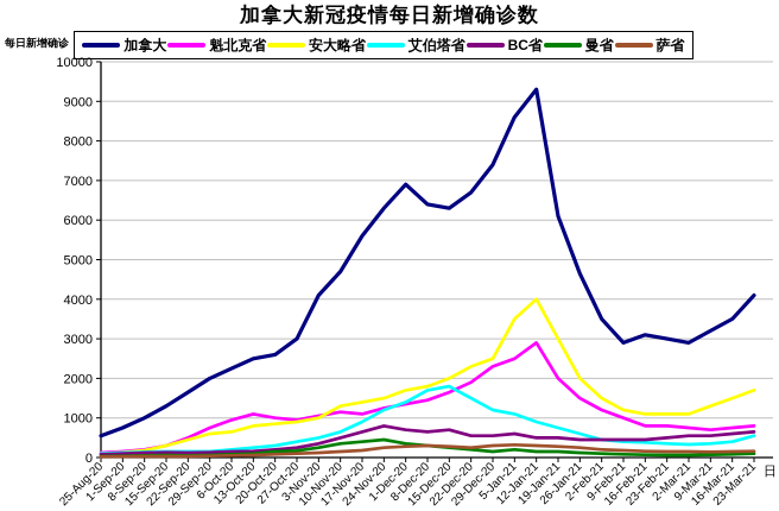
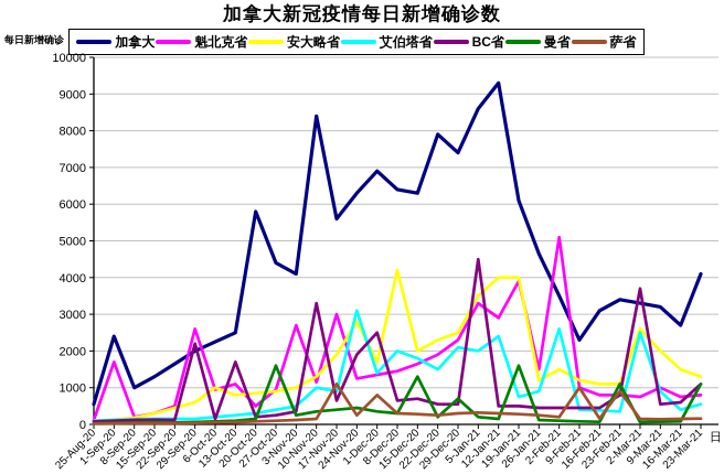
加拿大/1-Sep-20: 800 -> 2400
魁北克省/1-Sep-20: 200 -> 1700
魁北克省/29-Sep-20: 800 -> 2600
BC省/29-Sep-20: 100 -> 2200
安大略省/6-Oct-20: 600 -> 1000
BC省/13-Oct-20: 200 -> 1700
加拿大/20-Oct-20: 2600 -> 5800
魁北克省/20-Oct-20: 1000 -> 500
加拿大/27-Oct-20: 3000 -> 4400
曼省/27-Oct-20: 200 -> 1600
魁北克省/3-Nov-20: 1000 -> 2700
加拿大/10-Nov-20: 4700 -> 8400
艾伯塔省/10-Nov-20: 600 -> 1000
BC省/10-Nov-20: 500 -> 3300
魁北克省/17-Nov-20: 1100 -> 3000
安大略省/17-Nov-20: 1400 -> 1900
萨省/17-Nov-20: 200 -> 1100
安大略省/24-Nov-20: 1500 -> 2800
艾伯塔省/24-Nov-20: 1200 -> 3100
BC省/24-Nov-20: 800 -> 1900
BC省/1-Dec-20: 700 -> 2500
萨省/1-Dec-20: 300 -> 800
安大略省/8-Dec-20: 1800 -> 4200
艾伯塔省/8-Dec-20: 1700 -> 2000
曼省/15-Dec-20: 200 -> 1300
加拿大/22-Dec-20: 6700 -> 7900
艾伯塔省/29-Dec-20: 1200 -> 2100
曼省/29-Dec-20: 200 -> 700
魁北克省/5-Jan-21: 2500 -> 3300
艾伯塔省/5-Jan-21: 1100 -> 2000
BC省/5-Jan-21: 600 -> 4500
艾伯塔省/12-Jan-21: 900 -> 2400
魁北克省/19-Jan-21: 2000 -> 3900
安大略省/19-Jan-21: 3000 -> 4000
曼省/19-Jan-21: 200 -> 1600
安大略省/26-Jan-21: 2000 -> 1200
艾伯塔省/26-Jan-21: 600 -> 900
魁北克省/2-Feb-21: 1200 -> 5100
艾伯塔省/2-Feb-21: 400 -> 2600
加拿大/9-Feb-21: 2900 -> 2300
萨省/9-Feb-21: 200 -> 1000
加拿大/23-Feb-21: 3000 -> 3400
BC省/23-Feb-21: 500 -> 800
曼省/23-Feb-21: 100 -> 1100
萨省/23-Feb-21: 200 -> 900
加拿大/2-Mar-21: 2900 -> 3300
安大略省/2-Mar-21: 1100 -> 2600
艾伯塔省/2-Mar-21: 300 -> 2500
BC省/2-Mar-21: 600 -> 3700
魁北克省/9-Mar-21: 700 -> 1000
安大略省/9-Mar-21: 1300 -> 2000
艾伯塔省/9-Mar-21: 400 -> 900
加拿大/16-Mar-21: 3500 -> 2700
安大略省/23-Mar-21: 1700 -> 1300
BC省/23-Mar-21: 600 -> 1100
曼省/23-Mar-21: 100 -> 1100
